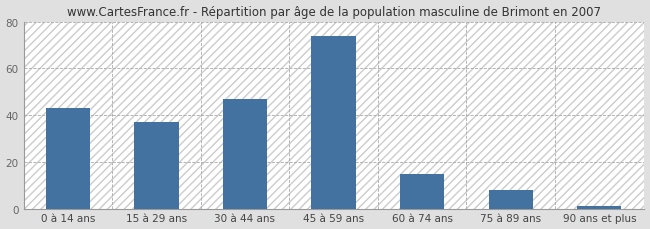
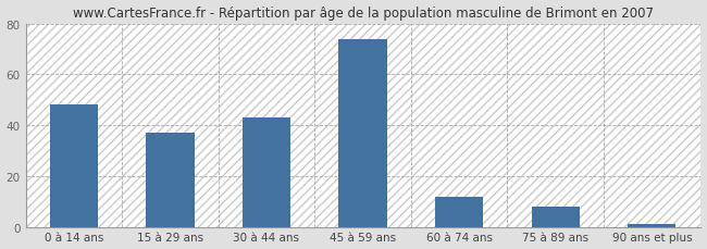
0 à 14 ans: 43 -> 48
30 à 44 ans: 47 -> 43
60 à 74 ans: 15 -> 12
